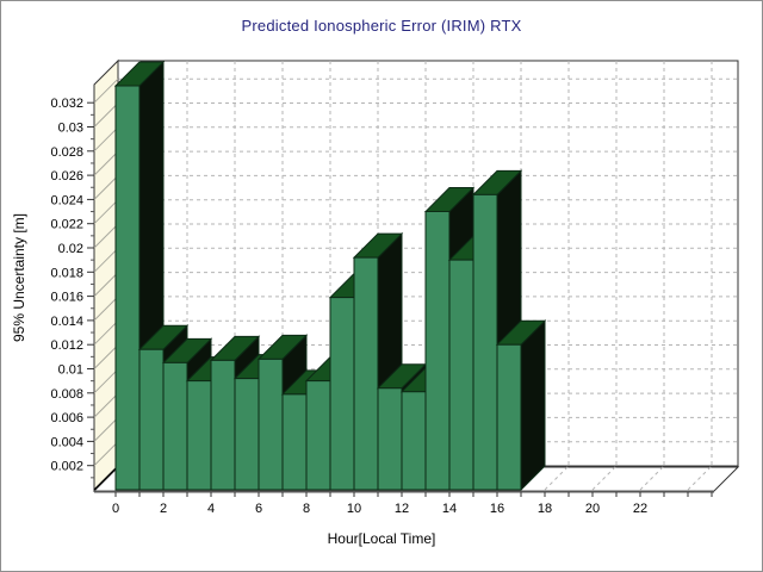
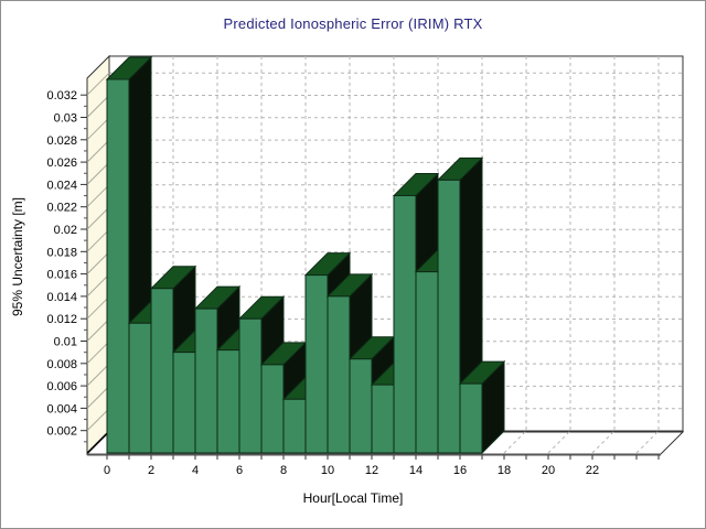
2: 0.0105 -> 0.0147
4: 0.0107 -> 0.0129
6: 0.0108 -> 0.0120
8: 0.0090 -> 0.0048
10: 0.0192 -> 0.0140
12: 0.0081 -> 0.0061
14: 0.0190 -> 0.0162
16: 0.0120 -> 0.0062
